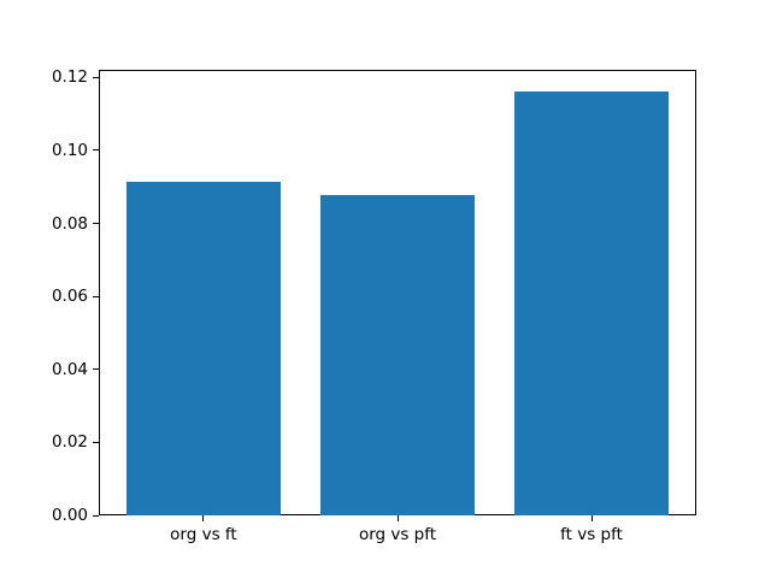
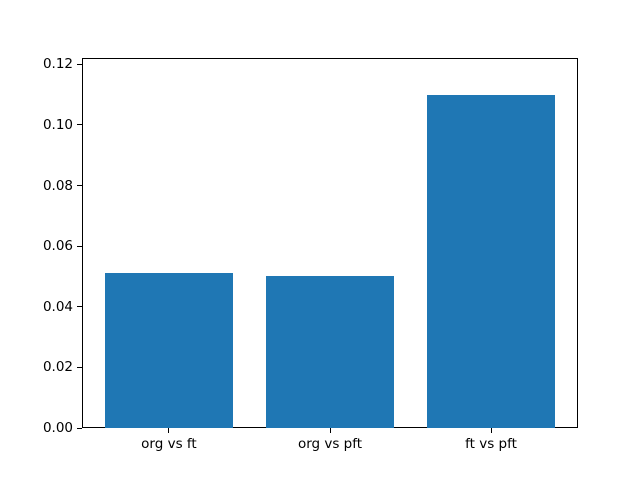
org vs ft: 0.091 -> 0.051
org vs pft: 0.088 -> 0.050
ft vs pft: 0.116 -> 0.110
